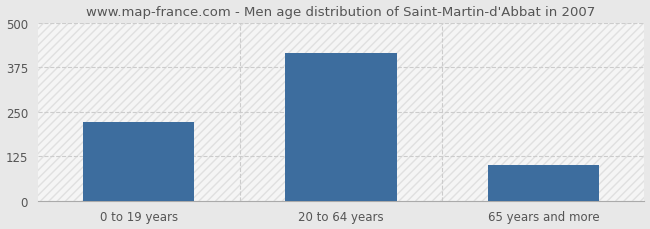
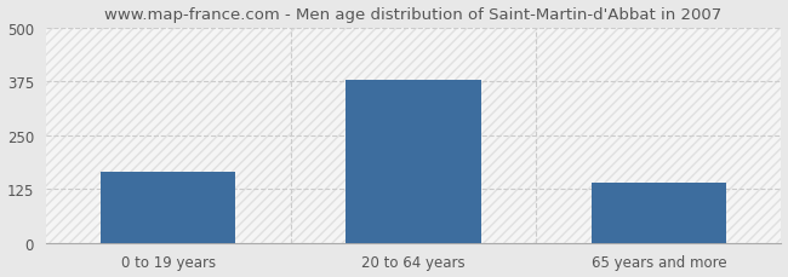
0 to 19 years: 220 -> 165
20 to 64 years: 415 -> 380
65 years and more: 100 -> 140
